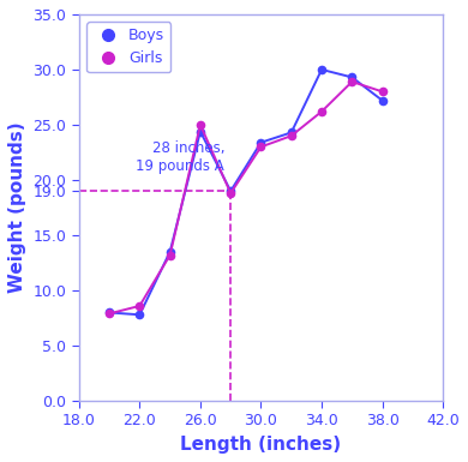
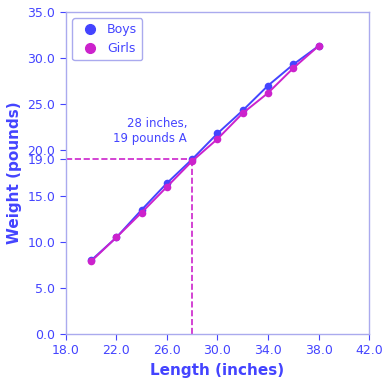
Boys/22.0: 7.8 -> 10.5
Girls/22.0: 8.6 -> 10.5
Boys/26.0: 24.4 -> 16.4
Girls/26.0: 25.0 -> 16.0
Boys/30.0: 23.4 -> 21.8
Girls/30.0: 23.0 -> 21.2
Boys/34.0: 30.0 -> 27.0
Boys/38.0: 27.2 -> 31.3
Girls/38.0: 28.0 -> 31.3
